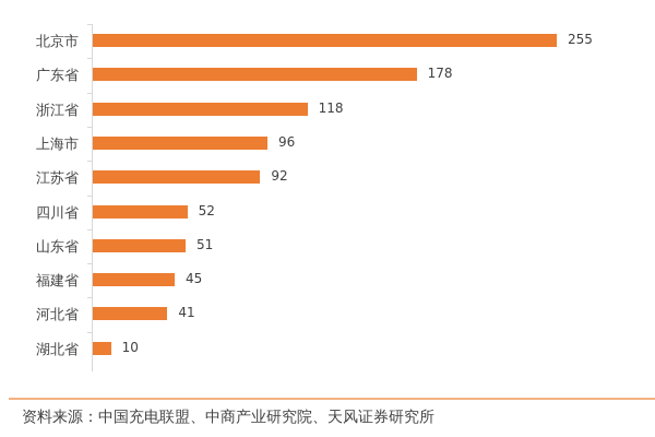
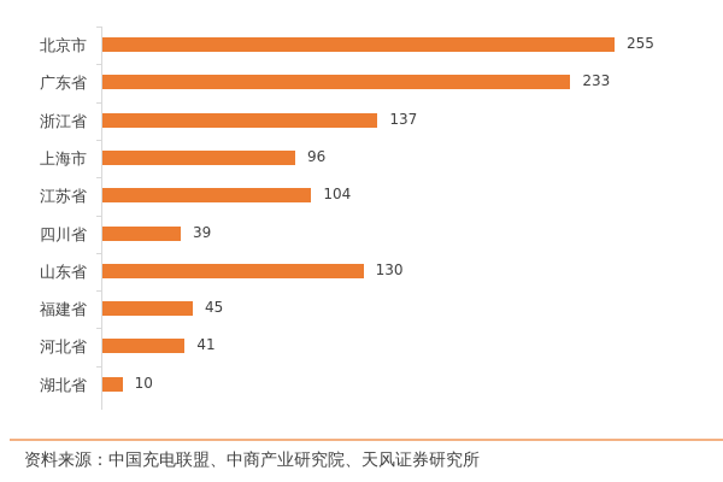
广东省: 178 -> 233
浙江省: 118 -> 137
江苏省: 92 -> 104
四川省: 52 -> 39
山东省: 51 -> 130
